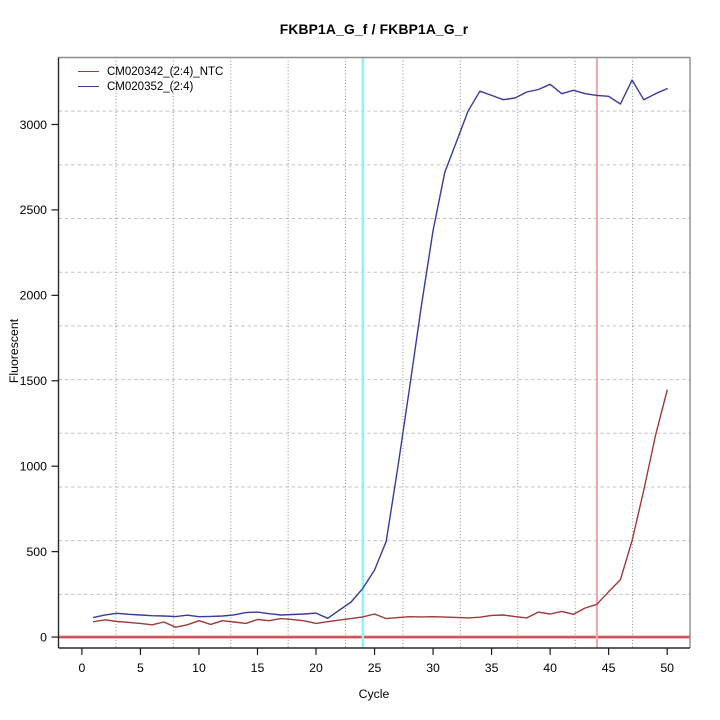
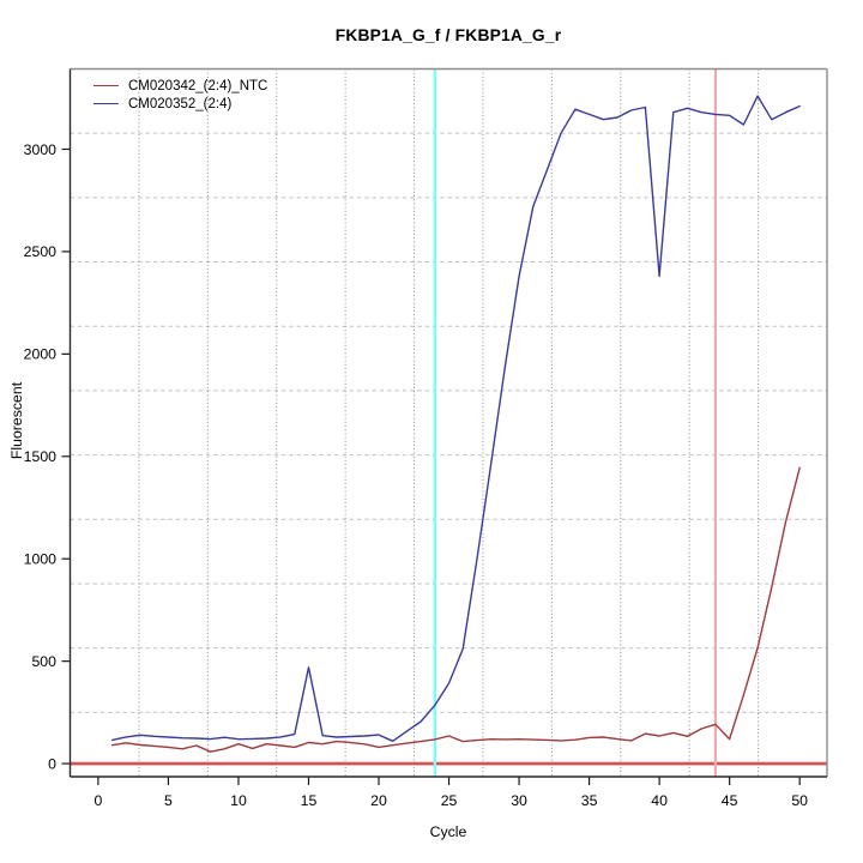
CM020352_(2:4)/15: 150 -> 470
CM020352_(2:4)/40: 3240 -> 2380
CM020342_(2:4)_NTC/45: 260 -> 120
